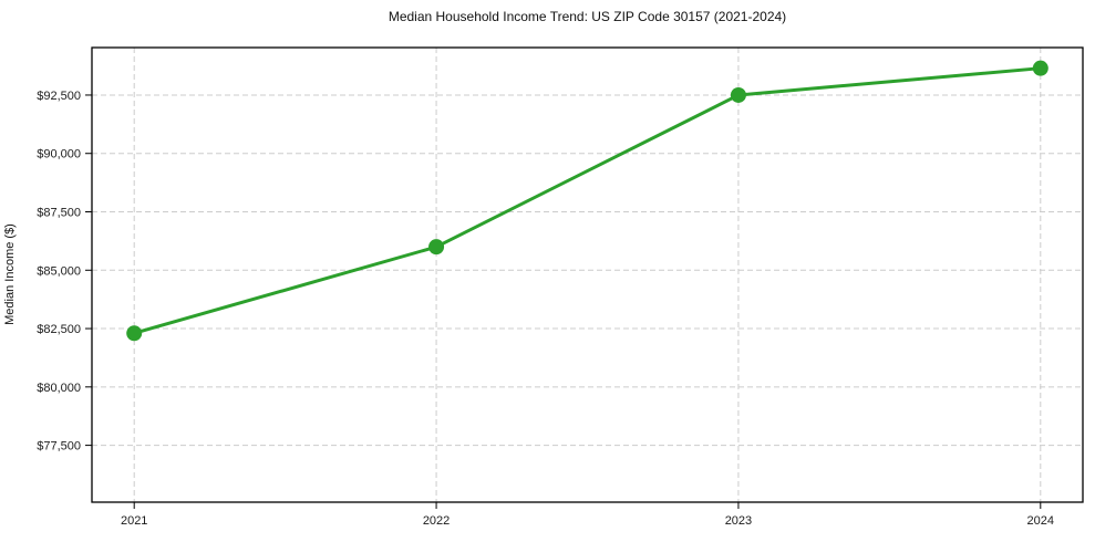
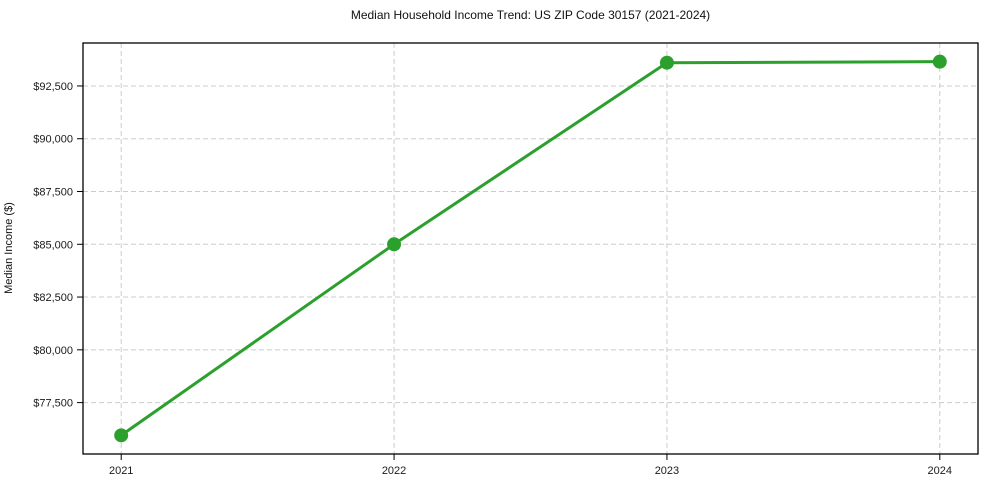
2021: $82300 -> $76000
2022: $86000 -> $85000
2023: $92500 -> $93600
